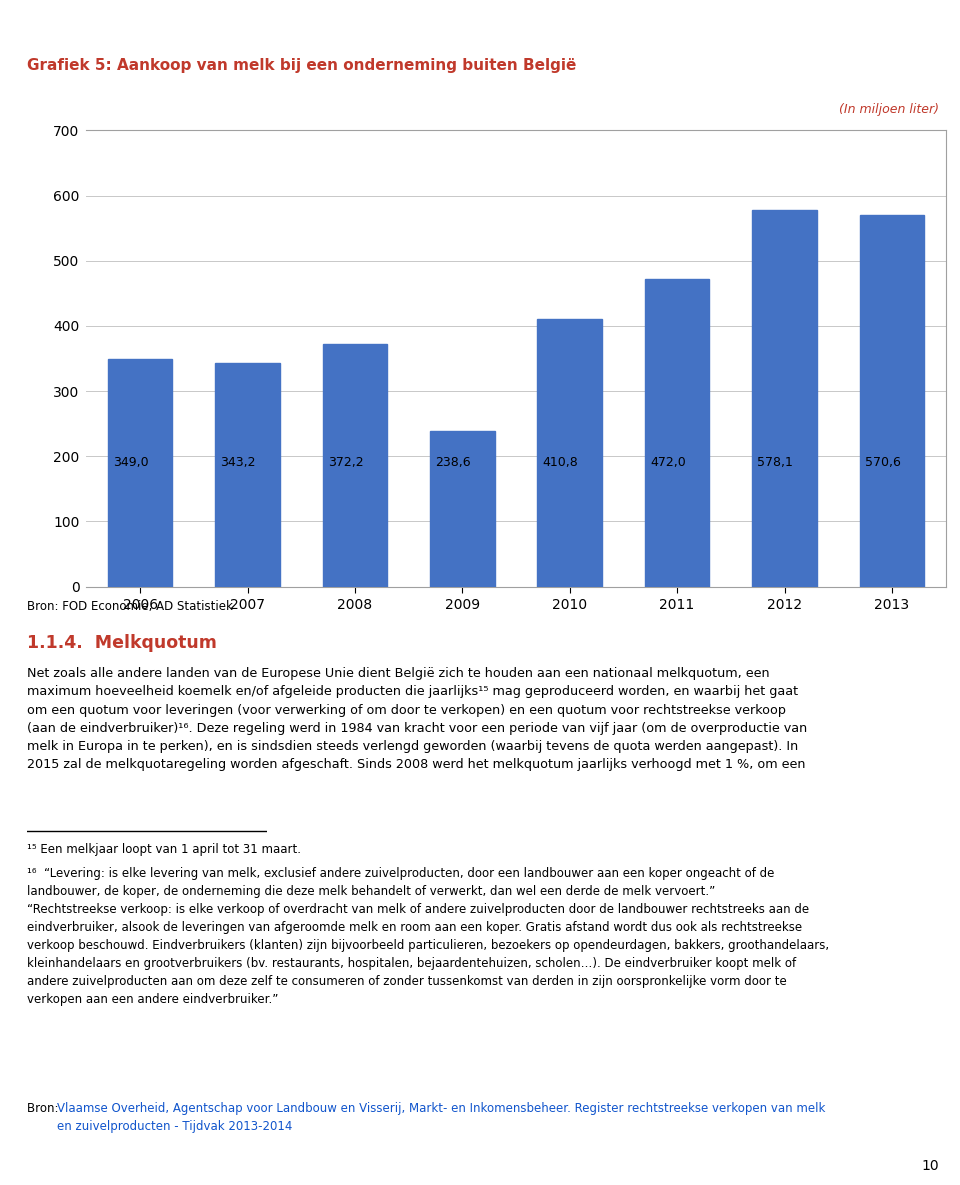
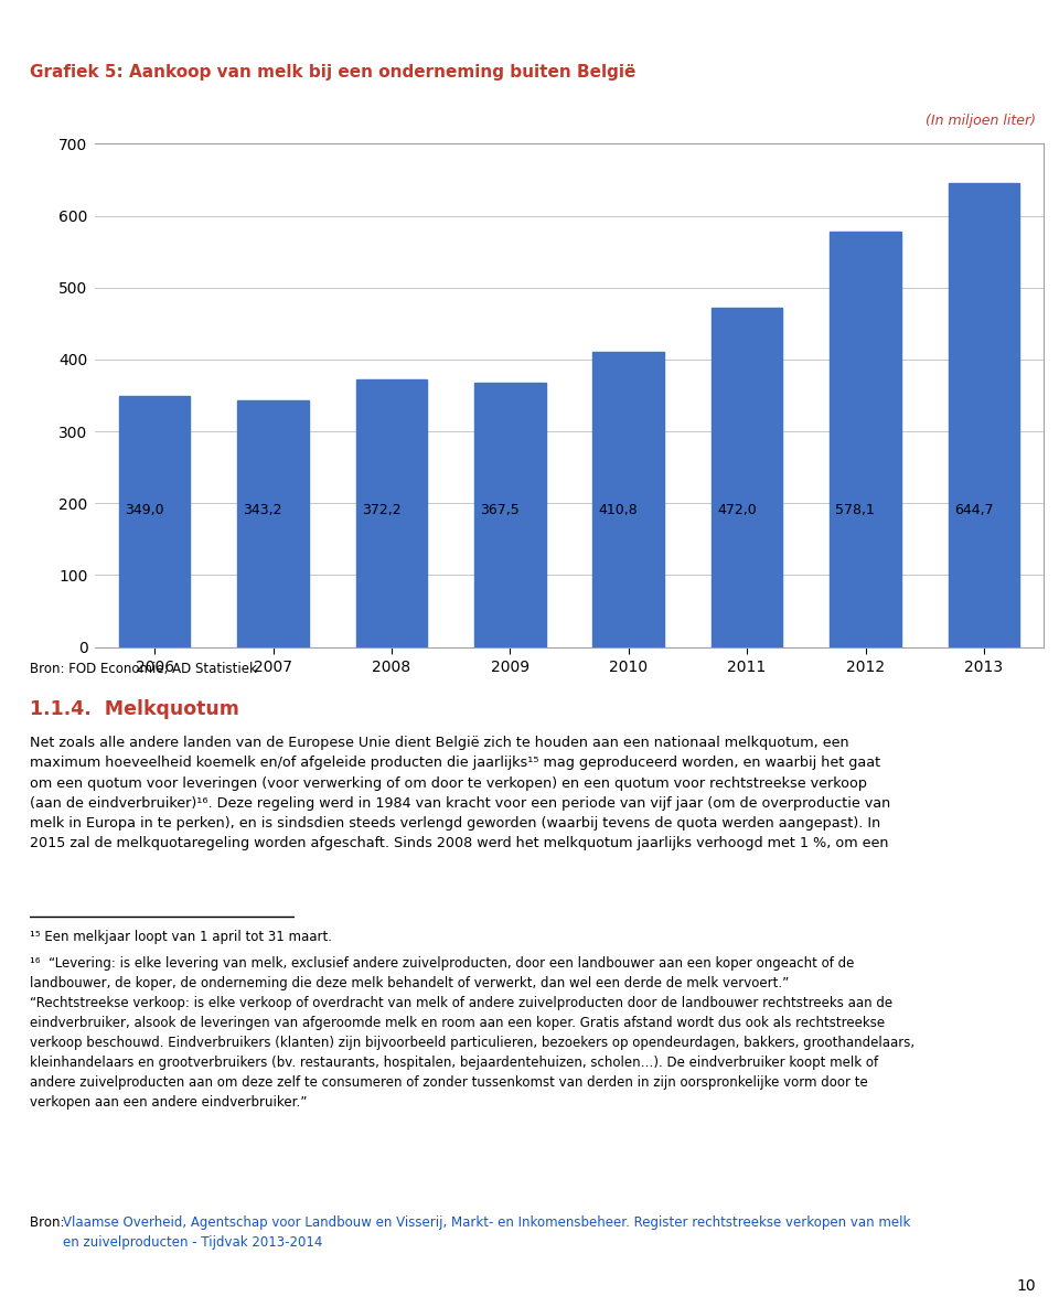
2009: 238,6 -> 367,5
2013: 570,6 -> 644,7
